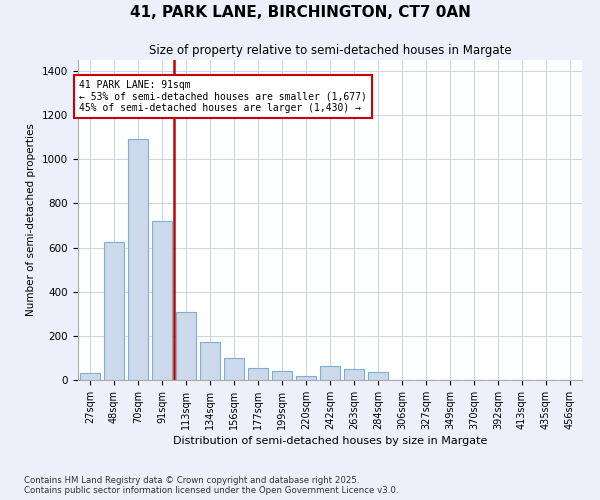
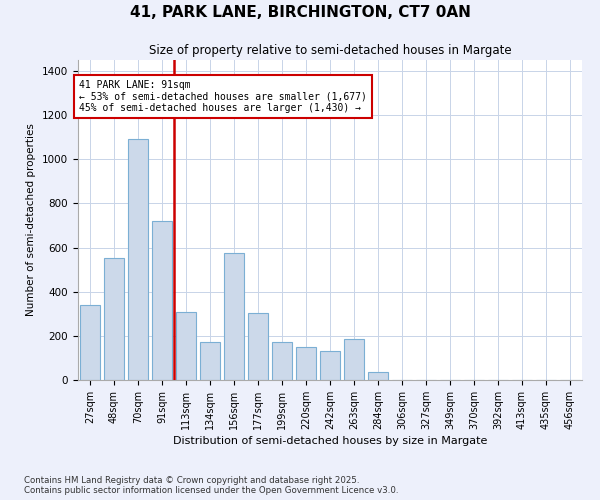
27sqm: 30 -> 340
48sqm: 625 -> 555
156sqm: 100 -> 575
177sqm: 55 -> 305
199sqm: 40 -> 170
220sqm: 20 -> 150
242sqm: 65 -> 130
263sqm: 50 -> 185
